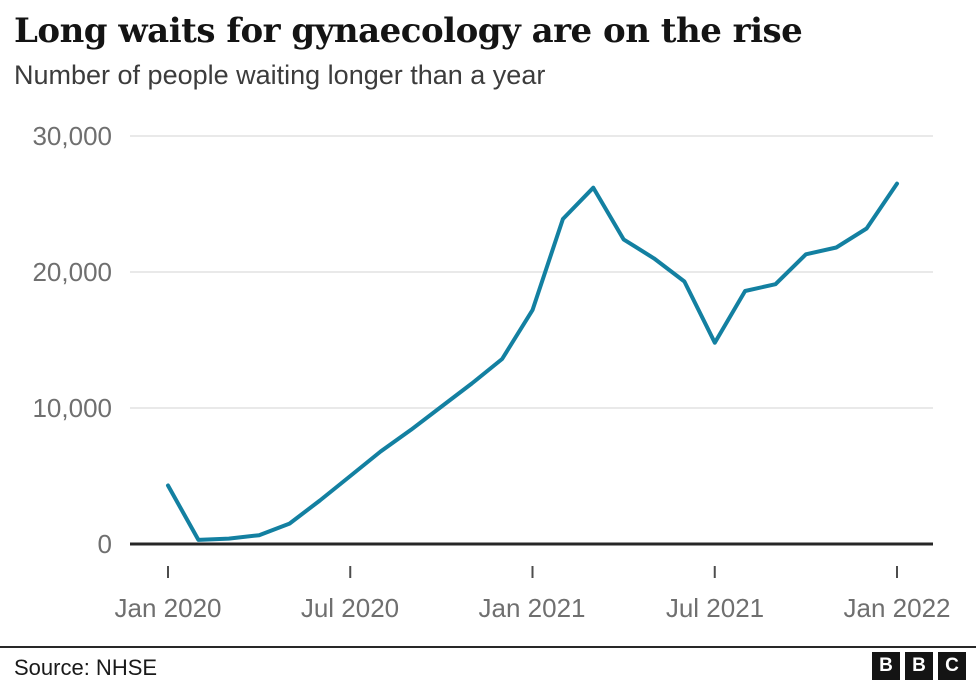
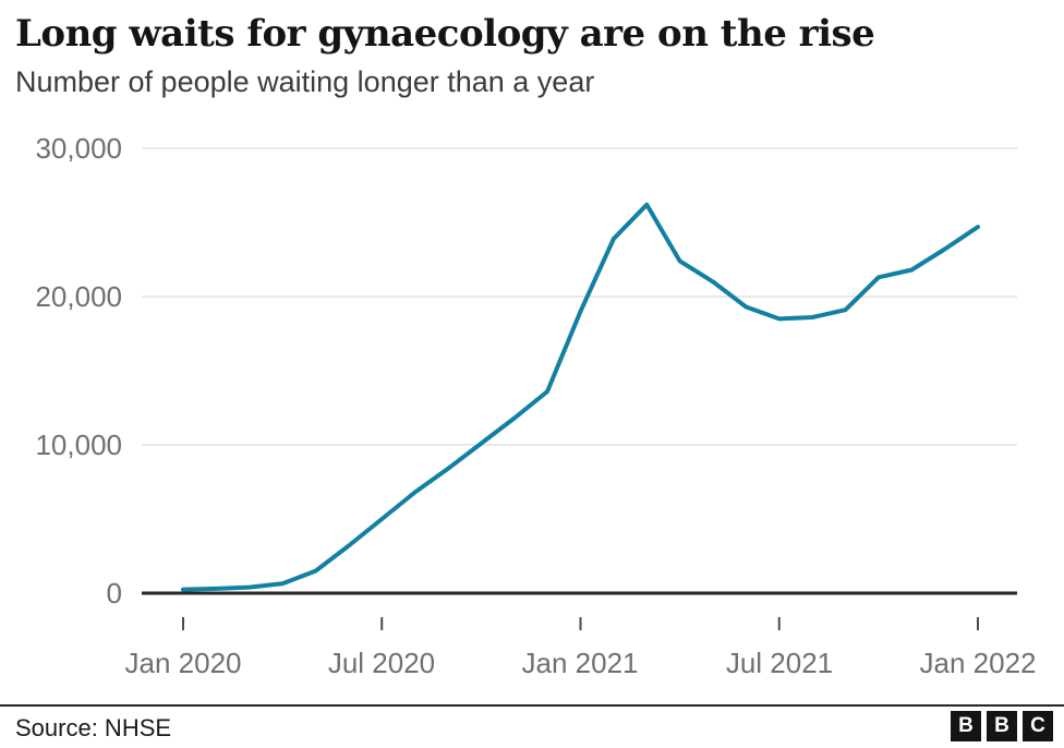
Jan 2020: 4300 -> 200
Jan 2021: 17200 -> 19000
Jul 2021: 14800 -> 18500
Jan 2022: 26500 -> 24700
